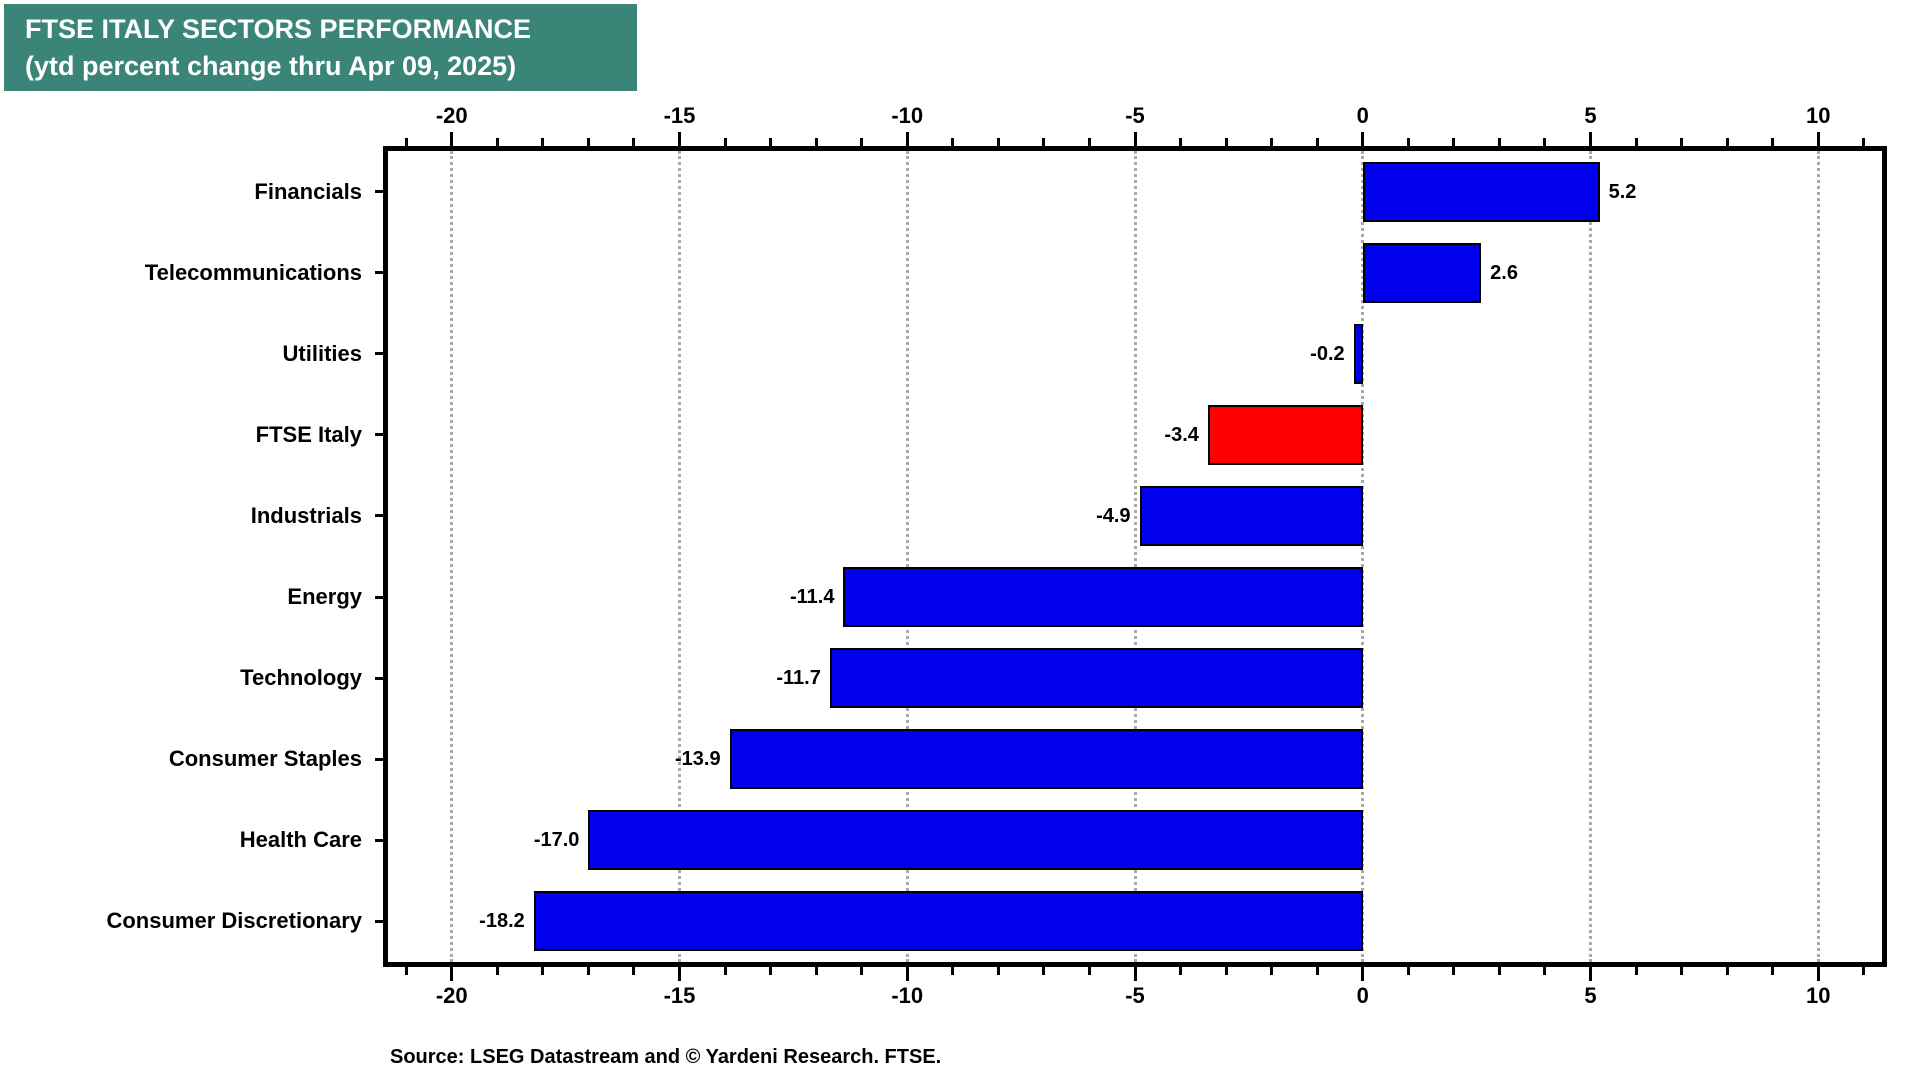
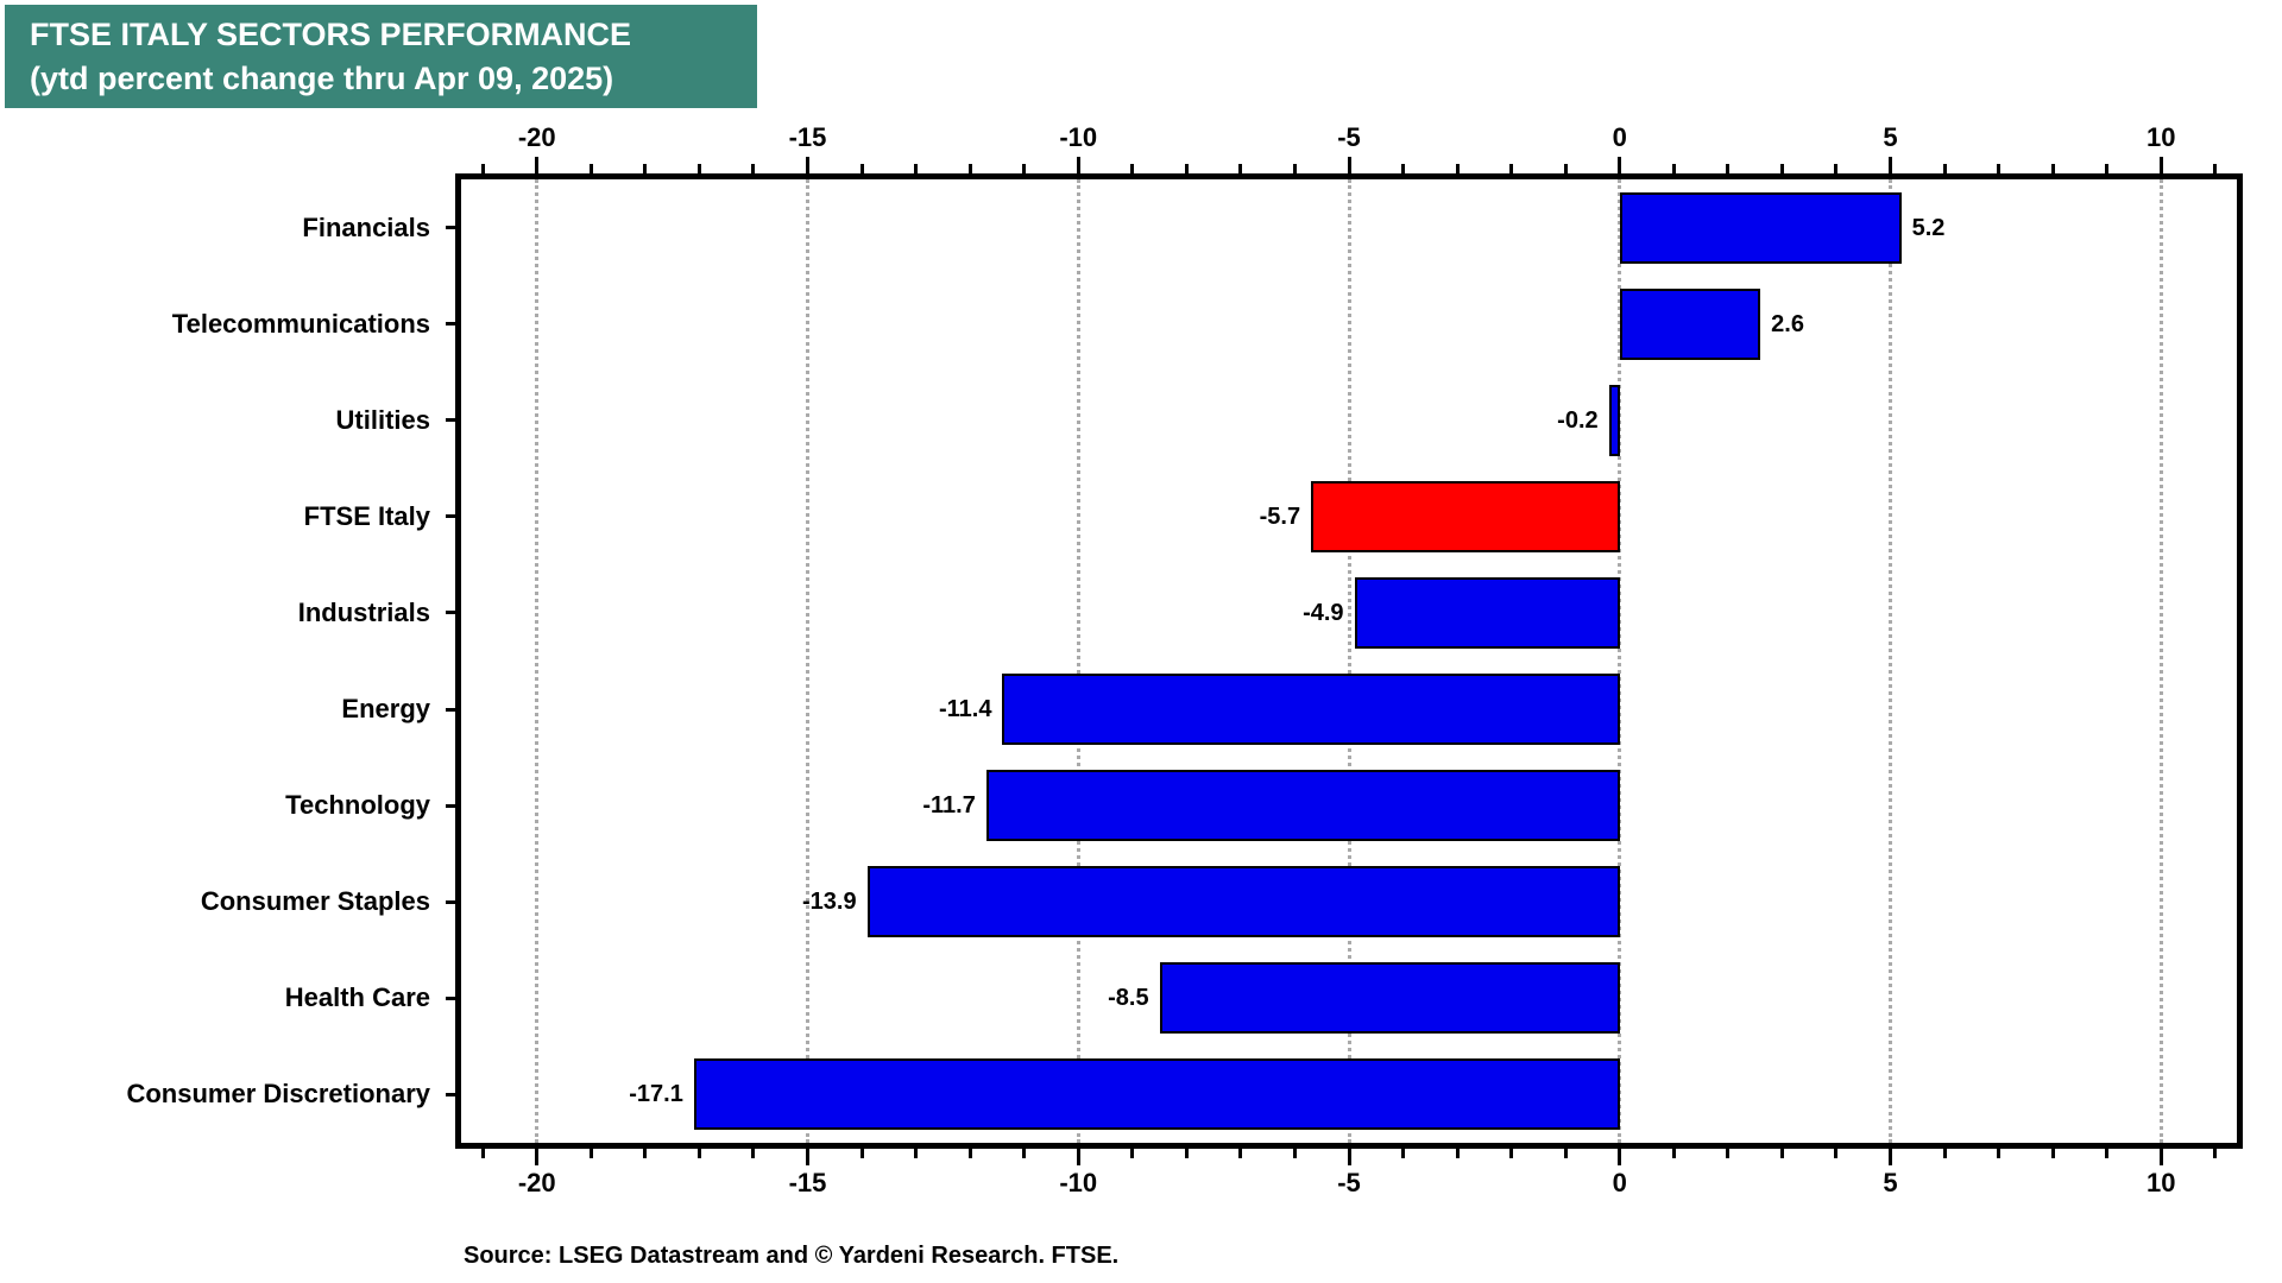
FTSE Italy: -3.4 -> -5.7
Health Care: -17.0 -> -8.5
Consumer Discretionary: -18.2 -> -17.1
